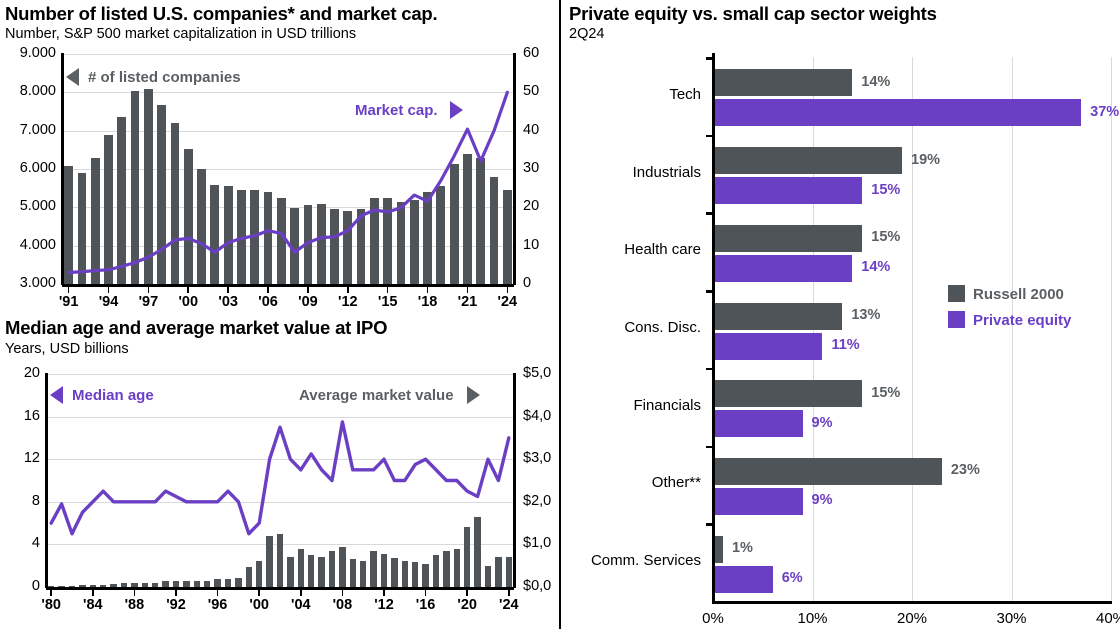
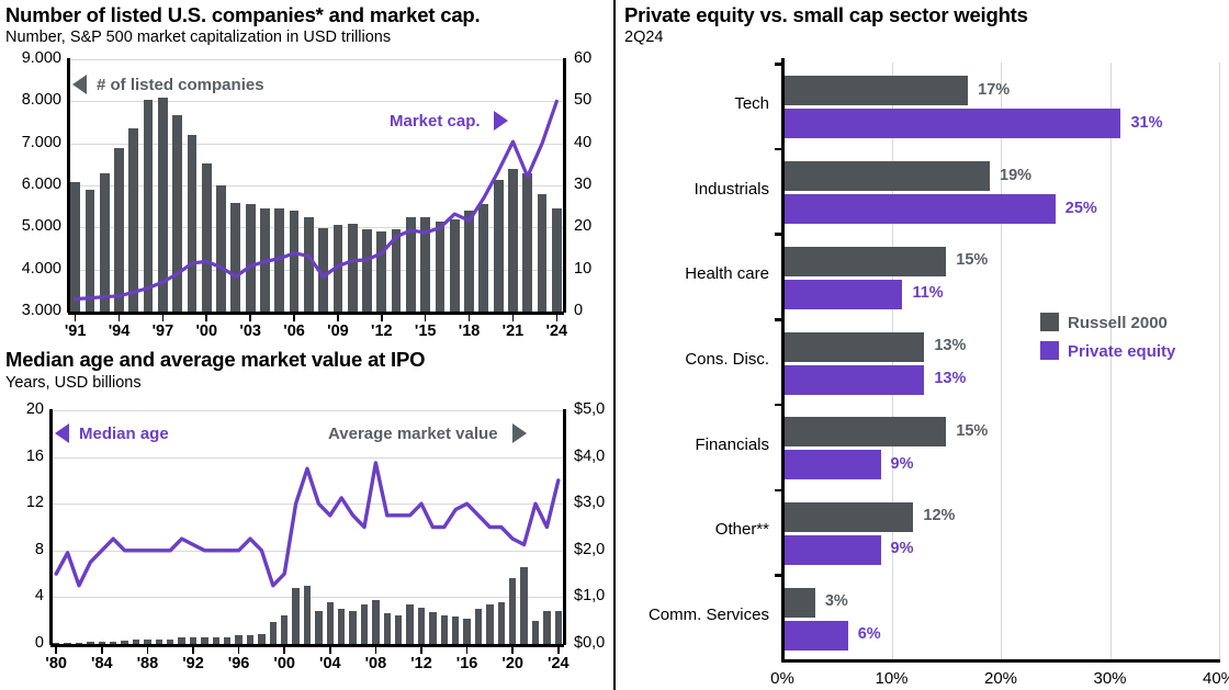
Private equity vs. small cap sector weights/Russell 2000/Tech: 14% -> 17%
Private equity vs. small cap sector weights/Private equity/Tech: 37% -> 31%
Private equity vs. small cap sector weights/Private equity/Industrials: 15% -> 25%
Private equity vs. small cap sector weights/Private equity/Health care: 14% -> 11%
Private equity vs. small cap sector weights/Private equity/Cons. Disc.: 11% -> 13%
Private equity vs. small cap sector weights/Russell 2000/Other**: 23% -> 12%
Private equity vs. small cap sector weights/Russell 2000/Comm. Services: 1% -> 3%
